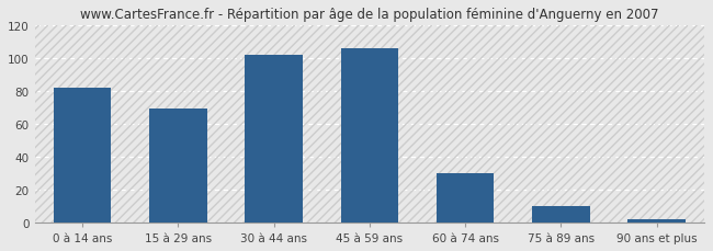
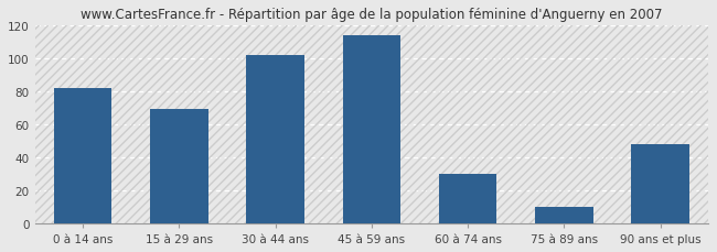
45 à 59 ans: 106 -> 114
90 ans et plus: 2 -> 48
